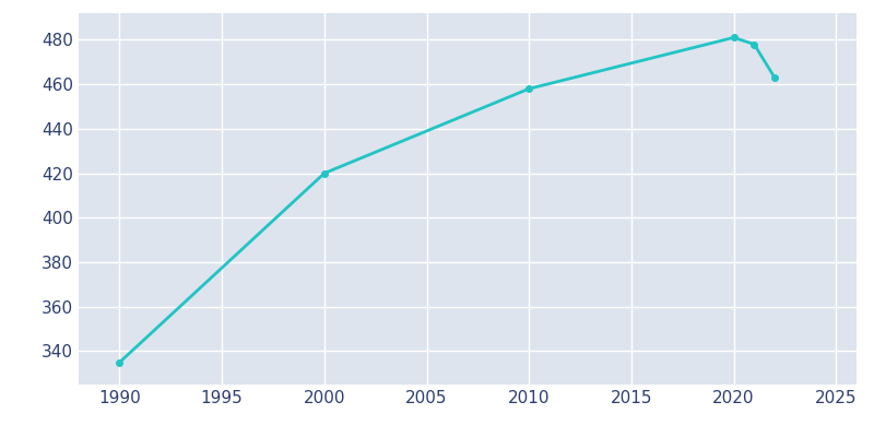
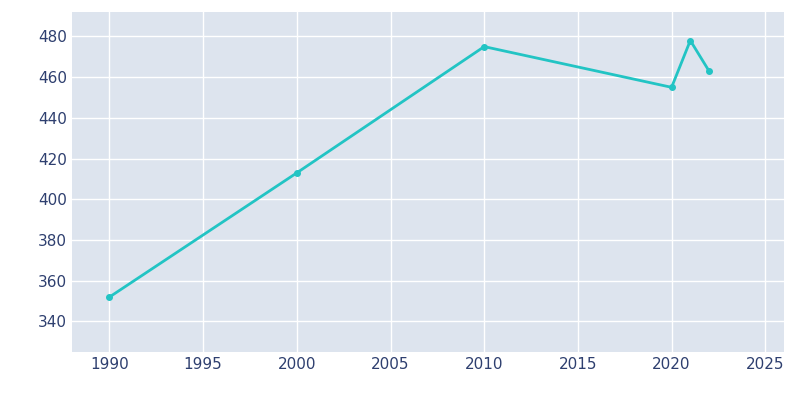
1990: 335 -> 352
2000: 420 -> 413
2010: 458 -> 475
2020: 481 -> 455
